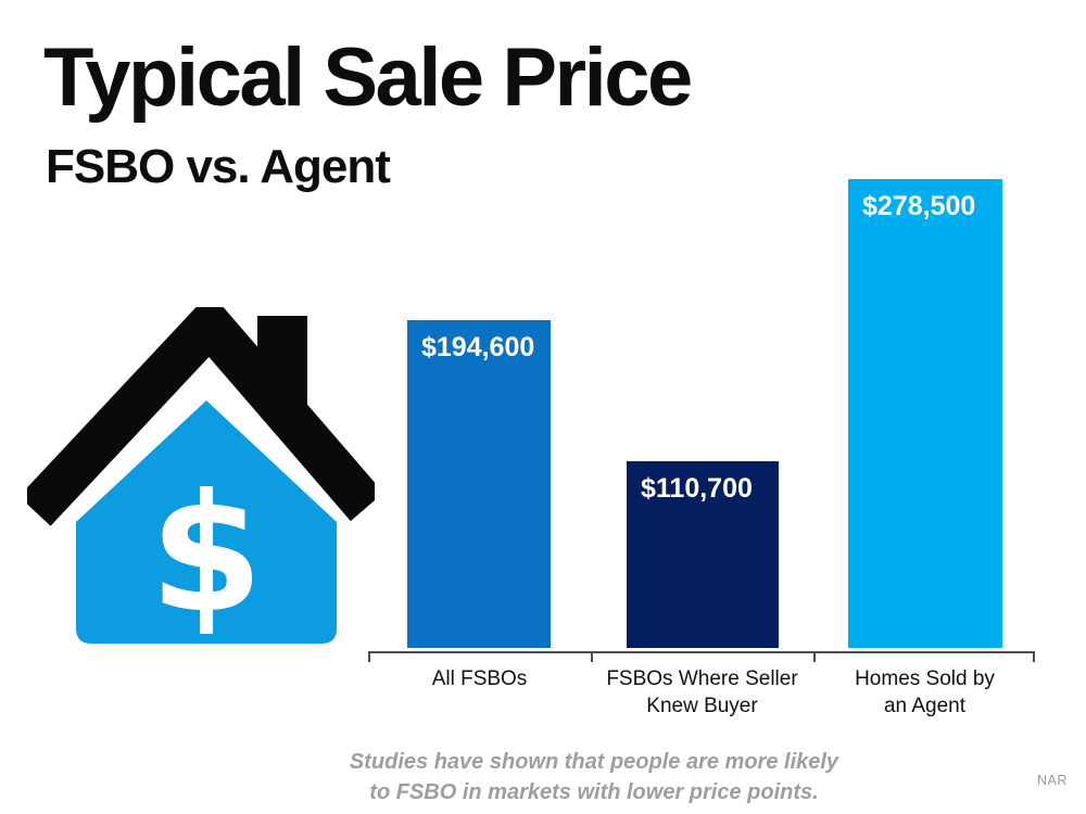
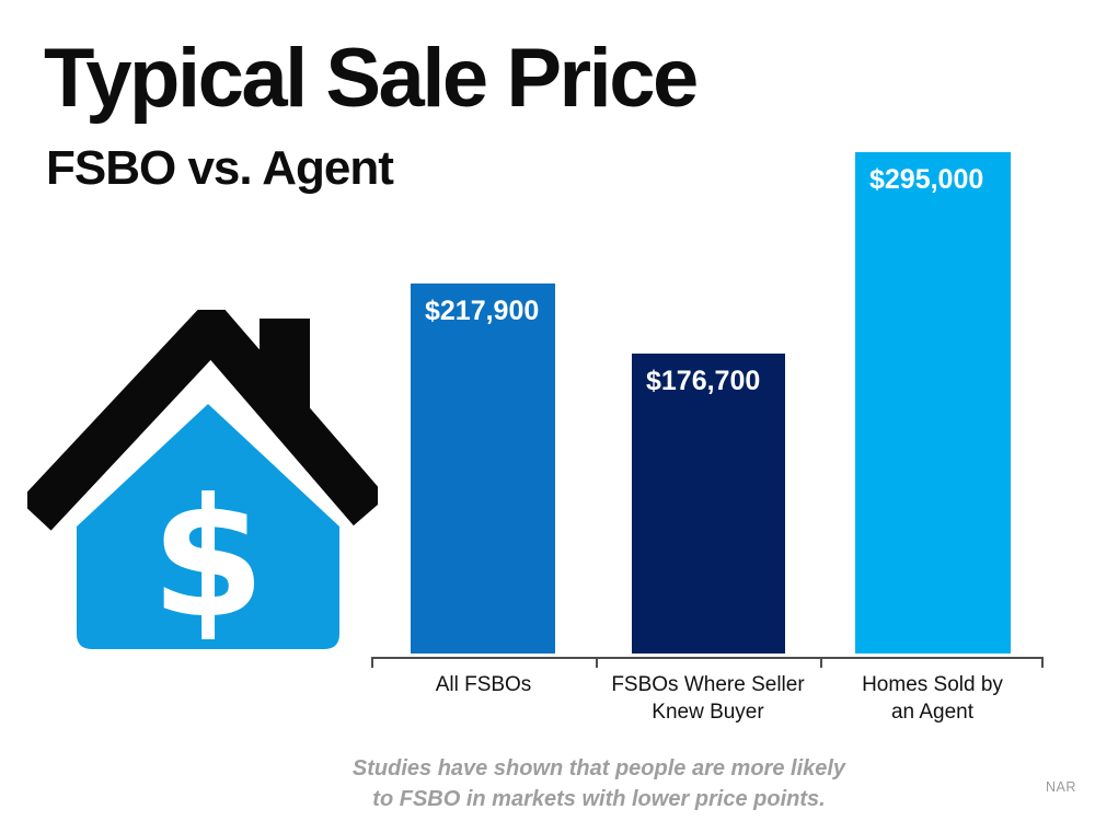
All FSBOs: $194,600 -> $217,900
FSBOs Where Seller Knew Buyer: $110,700 -> $176,700
Homes Sold by an Agent: $278,500 -> $295,000
